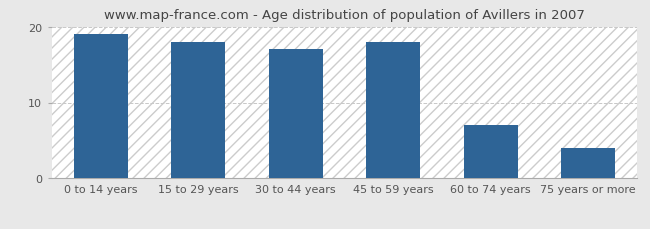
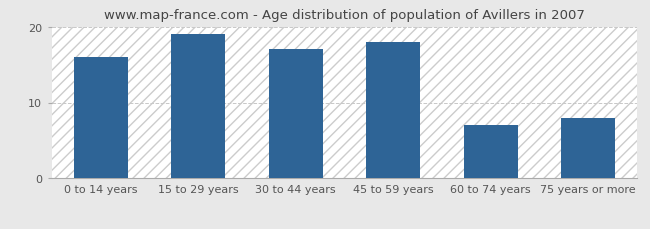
0 to 14 years: 19 -> 16
15 to 29 years: 18 -> 19
75 years or more: 4 -> 8
